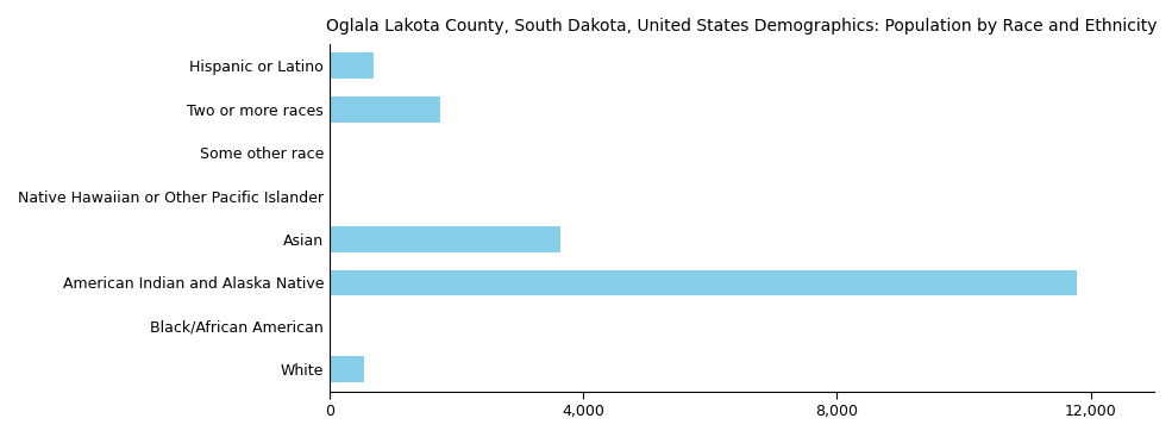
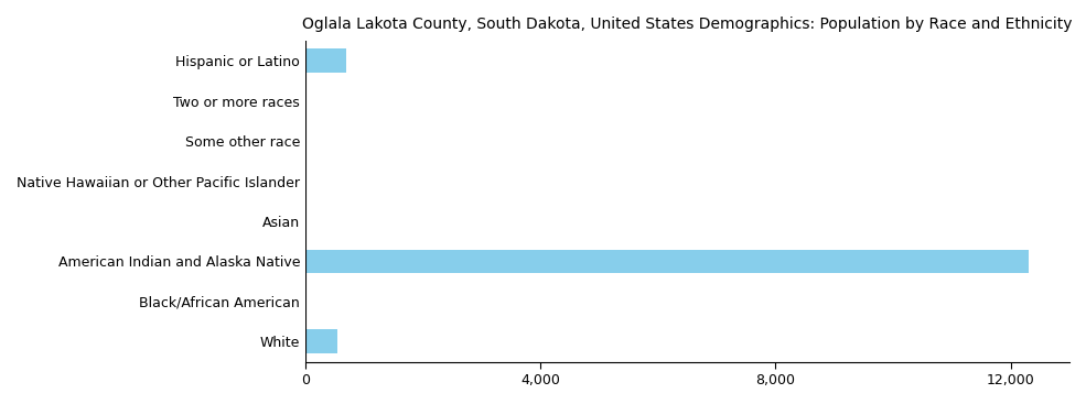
Two or more races: 1,740 -> 30
Asian: 3,640 -> 20
American Indian and Alaska Native: 11,780 -> 12,300
